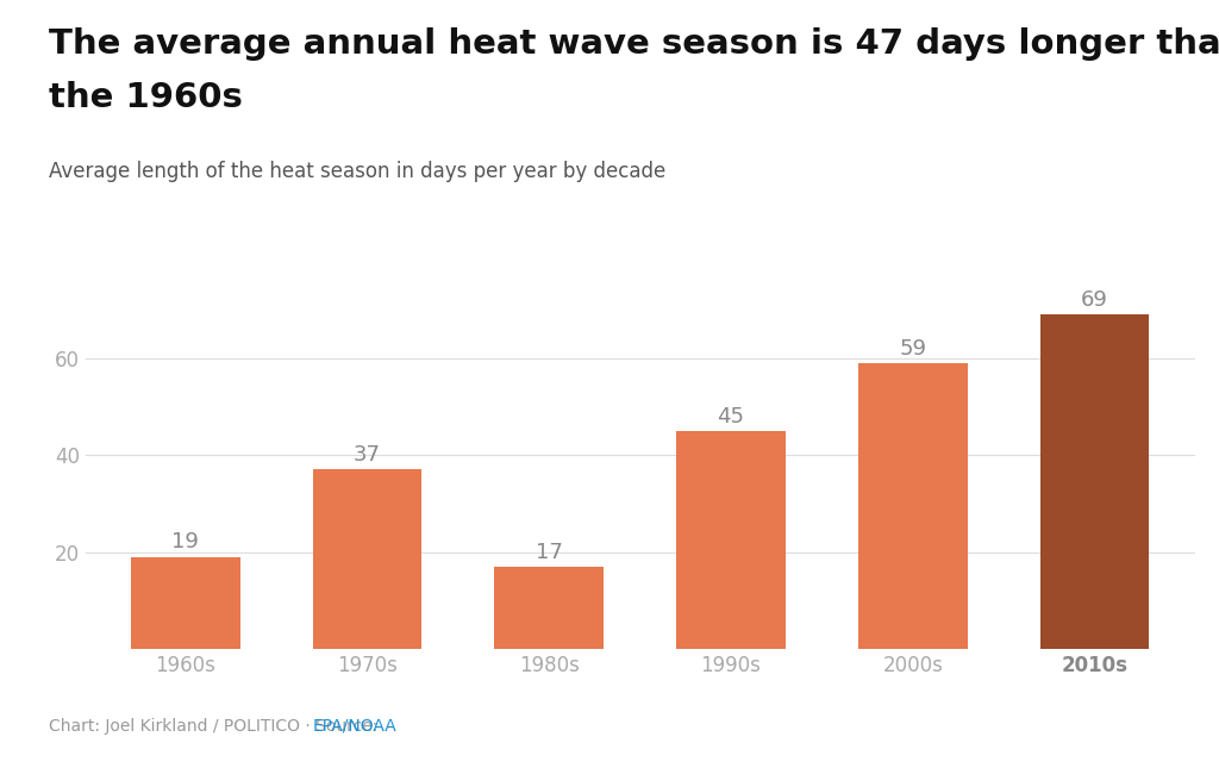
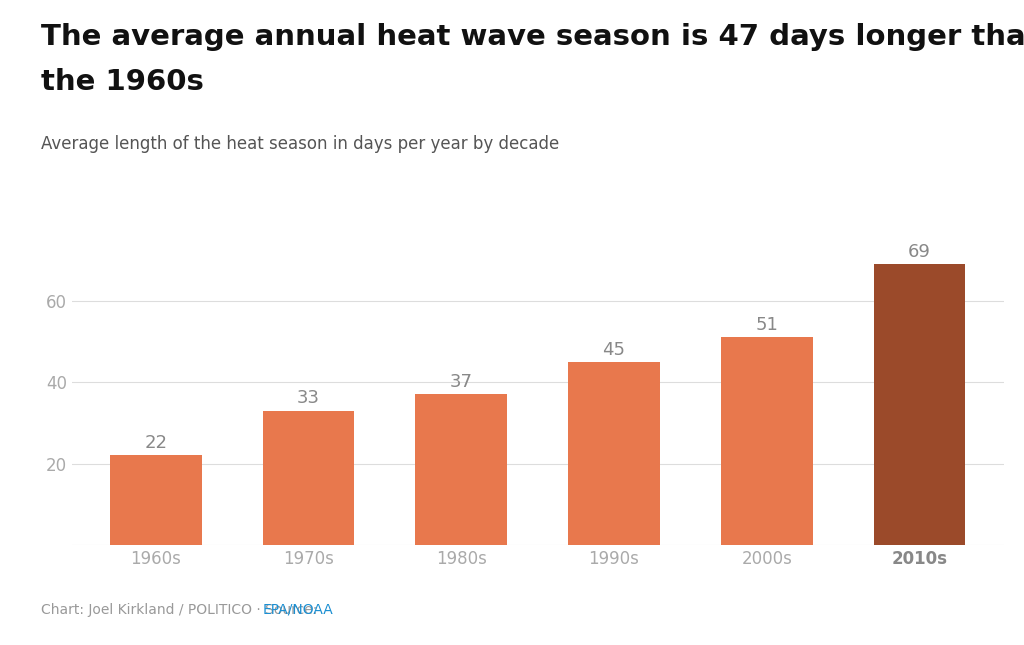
1960s: 19 -> 22
1970s: 37 -> 33
1980s: 17 -> 37
2000s: 59 -> 51
